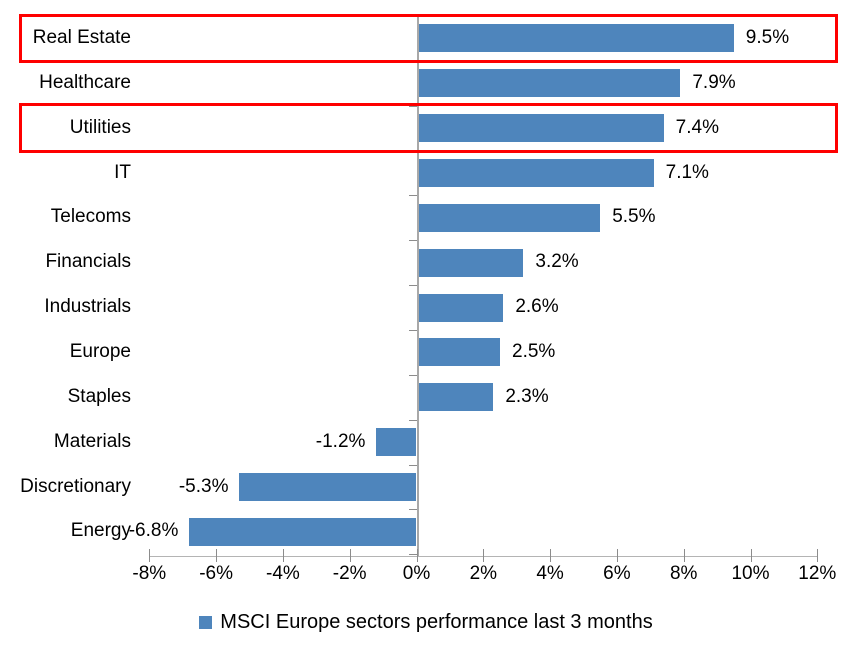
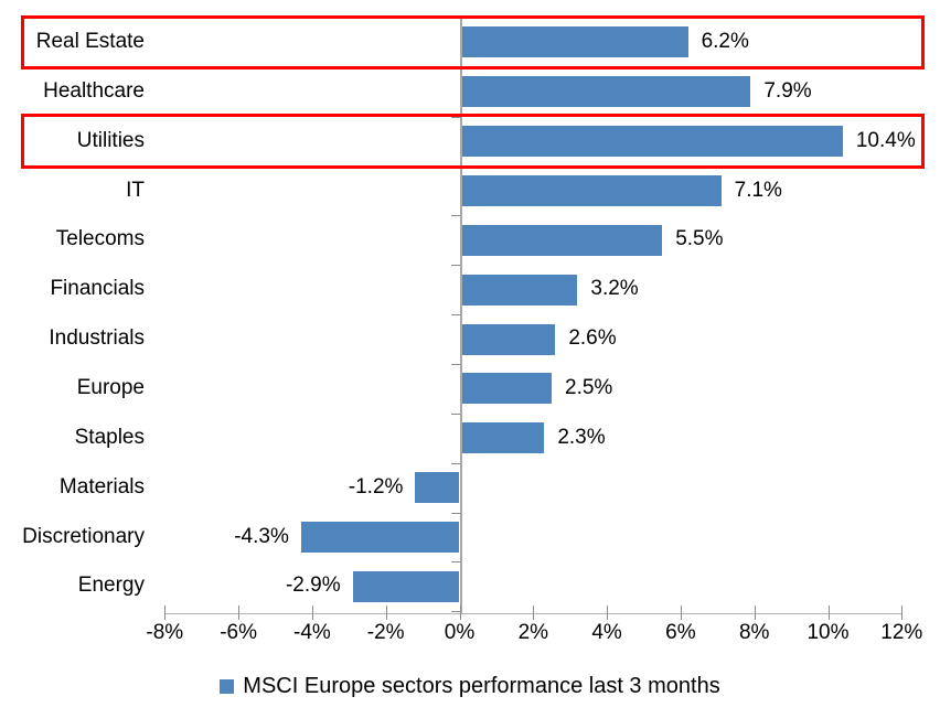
Real Estate: 9.5% -> 6.2%
Utilities: 7.4% -> 10.4%
Discretionary: -5.3% -> -4.3%
Energy: -6.8% -> -2.9%
